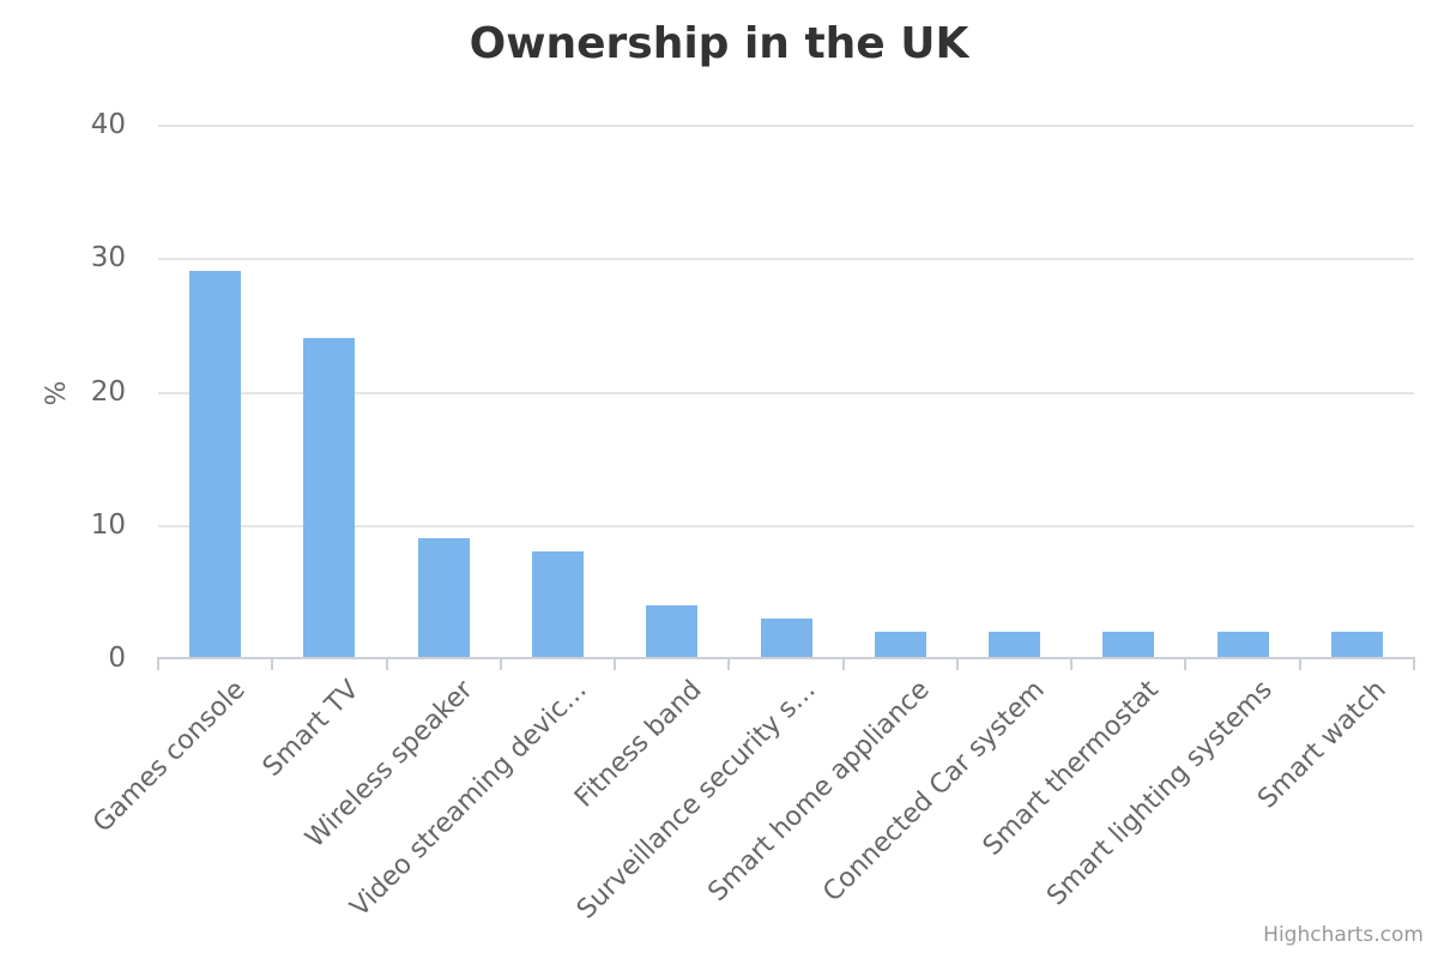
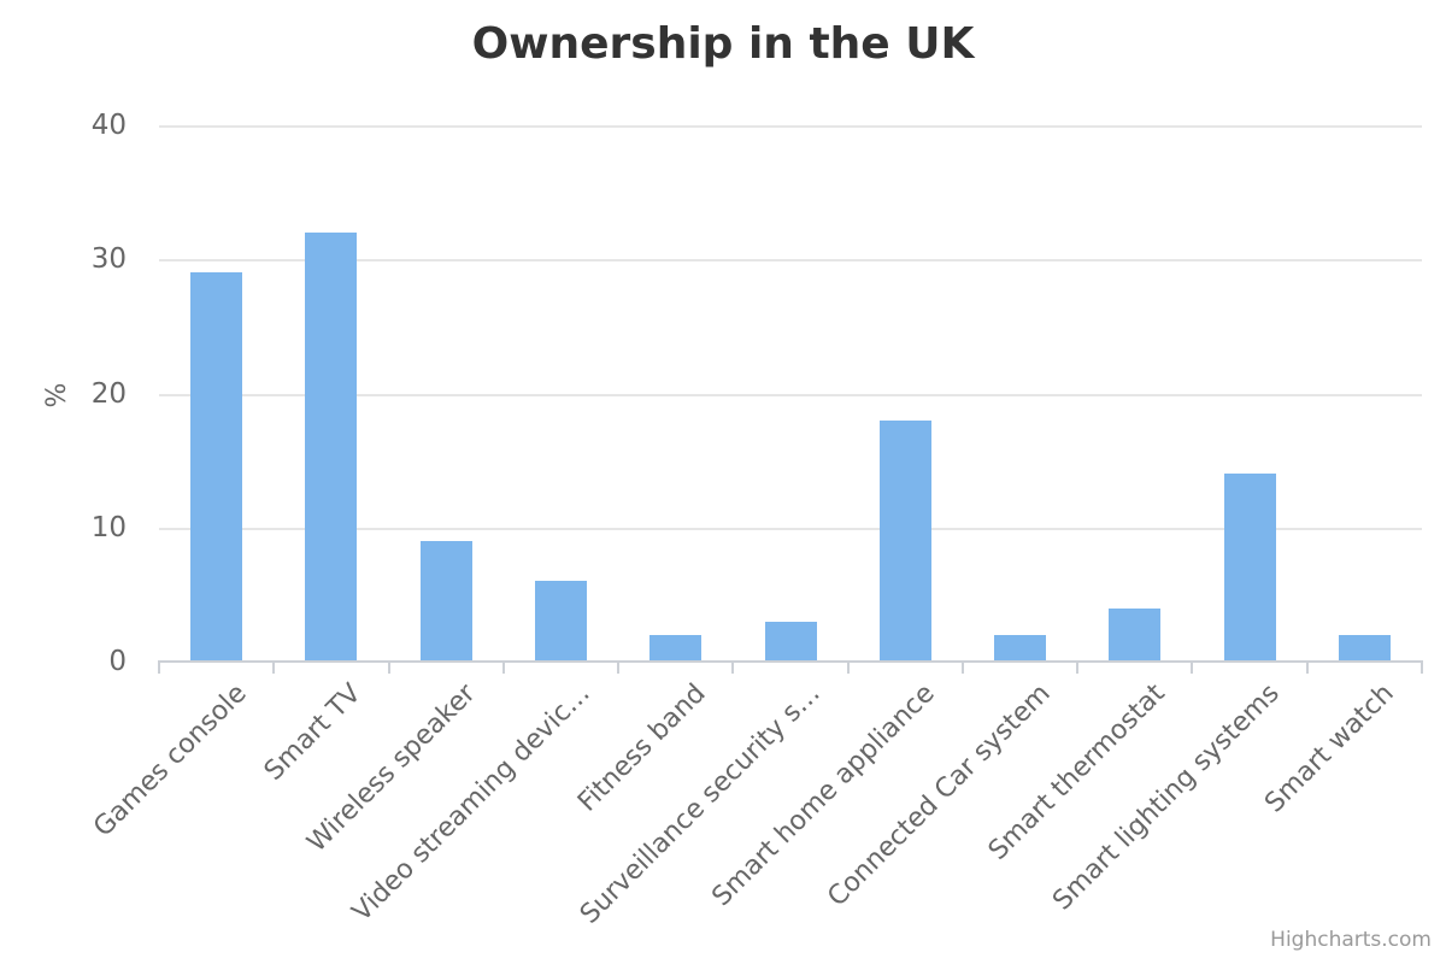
Smart TV: 24 -> 32
Video streaming devic…: 8 -> 6
Fitness band: 4 -> 2
Smart home appliance: 2 -> 18
Smart thermostat: 2 -> 4
Smart lighting systems: 2 -> 14
